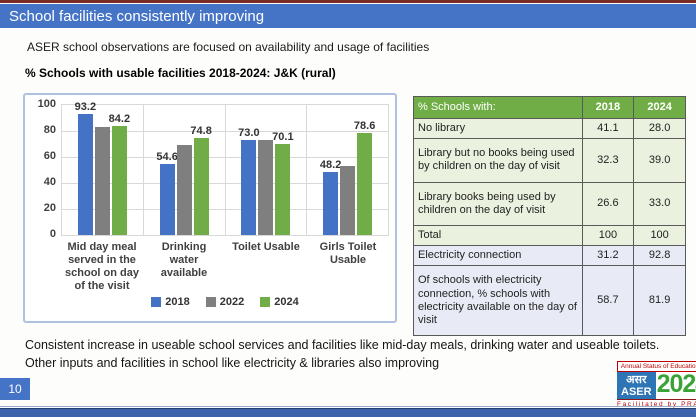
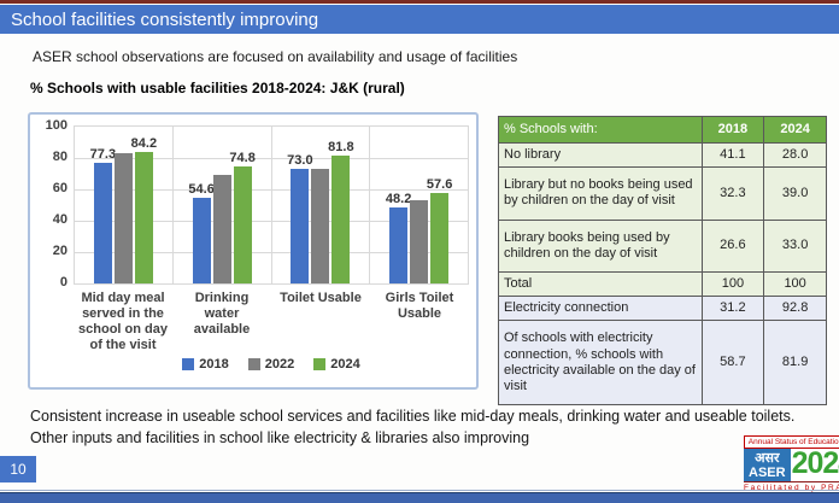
2018/Mid day meal served in the school on day of the visit: 93.2 -> 77.3
2024/Toilet Usable: 70.1 -> 81.8
2024/Girls Toilet Usable: 78.6 -> 57.6
